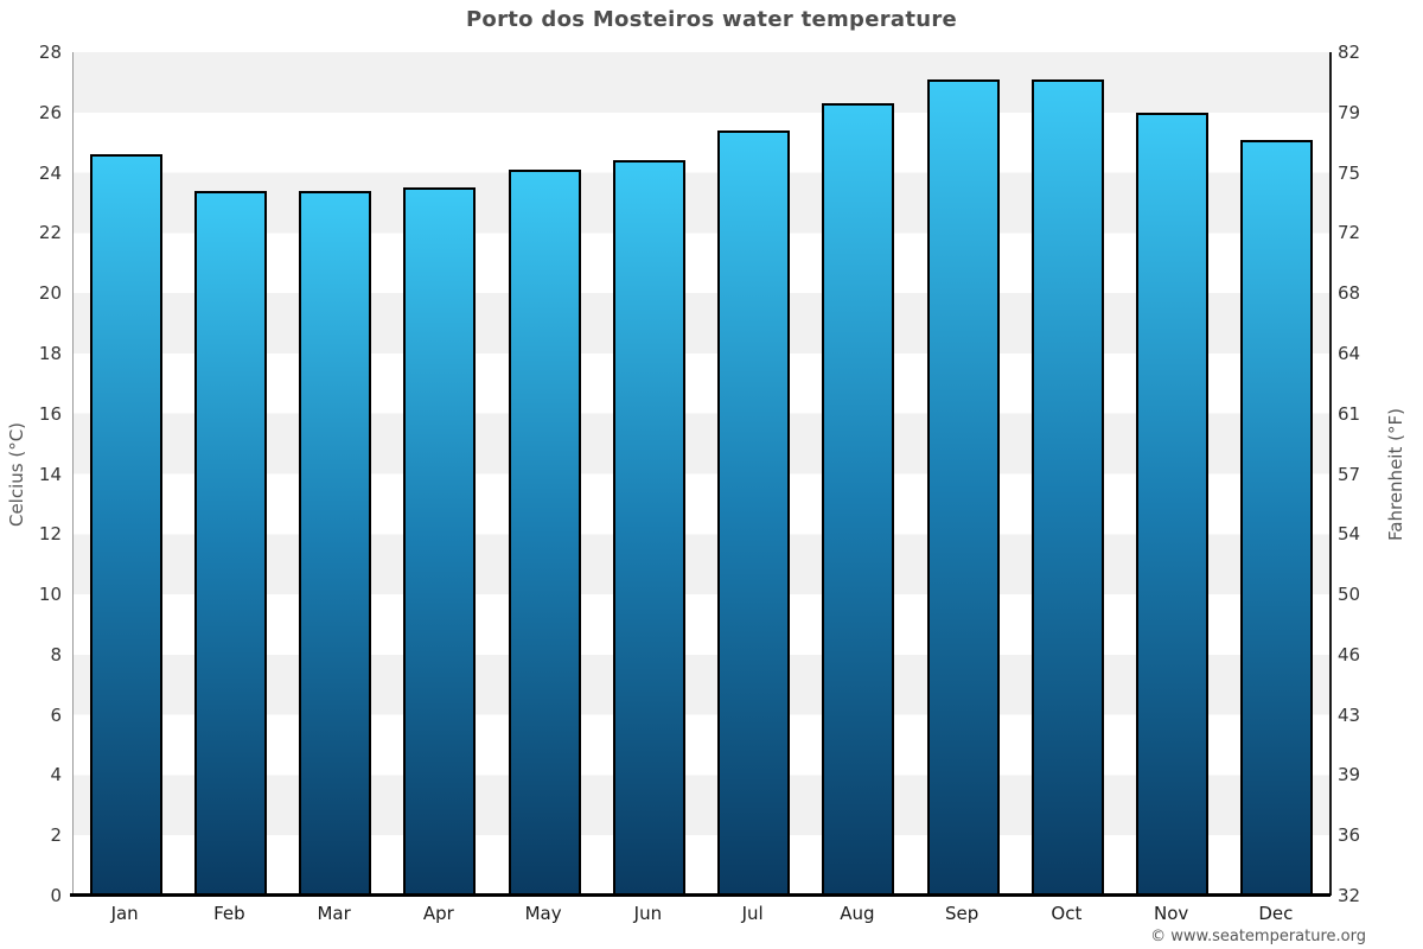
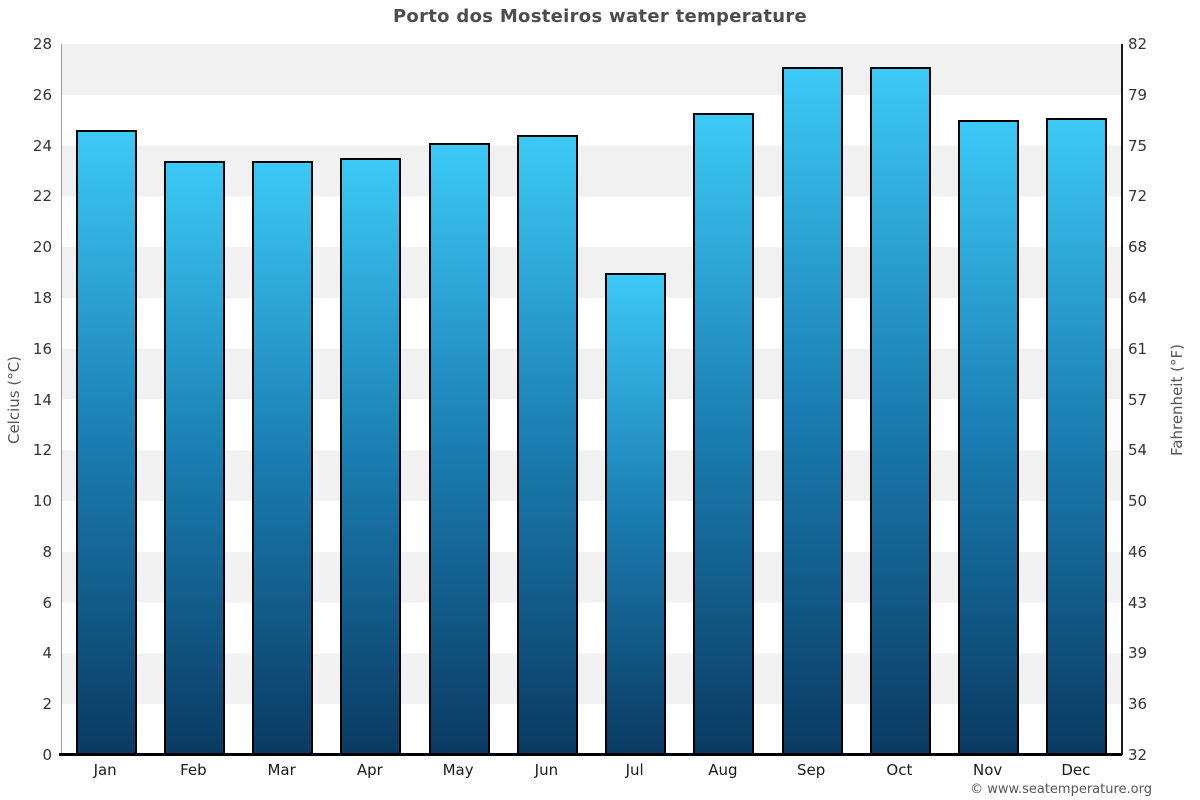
Jul: 25.4 -> 19.0
Aug: 26.3 -> 25.3
Nov: 26.0 -> 25.0
